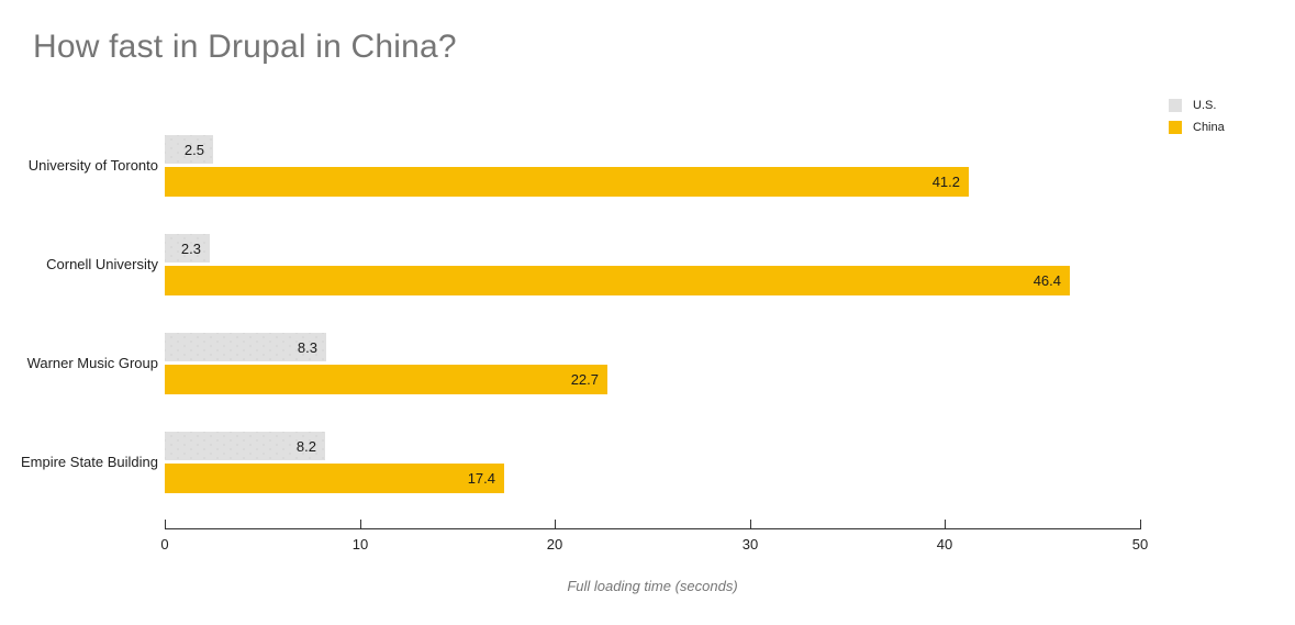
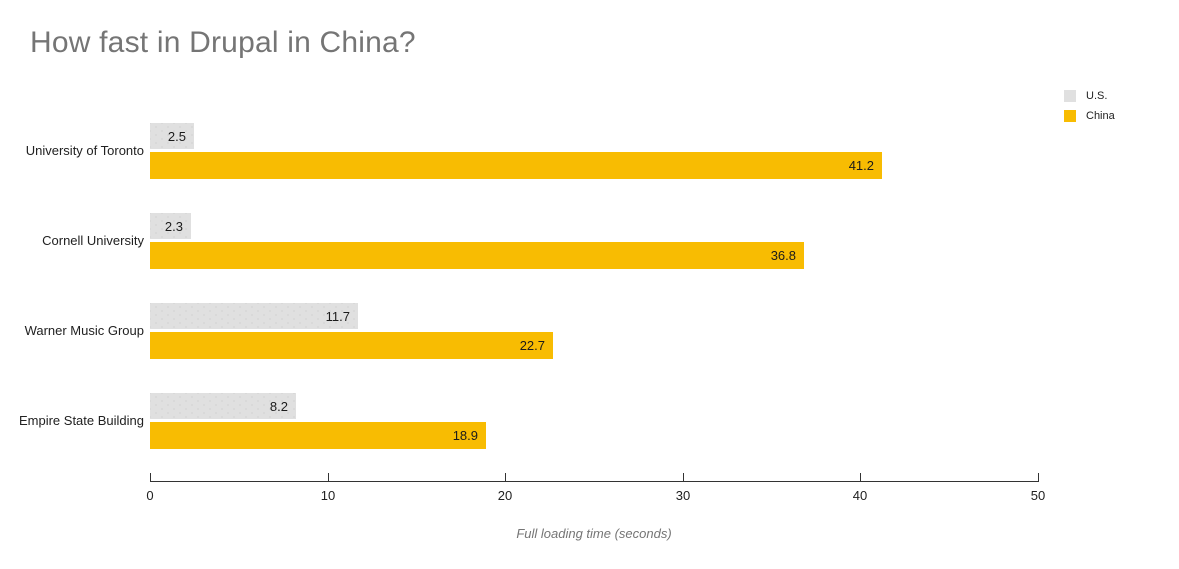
China/Cornell University: 46.4 -> 36.8
U.S./Warner Music Group: 8.3 -> 11.7
China/Empire State Building: 17.4 -> 18.9
